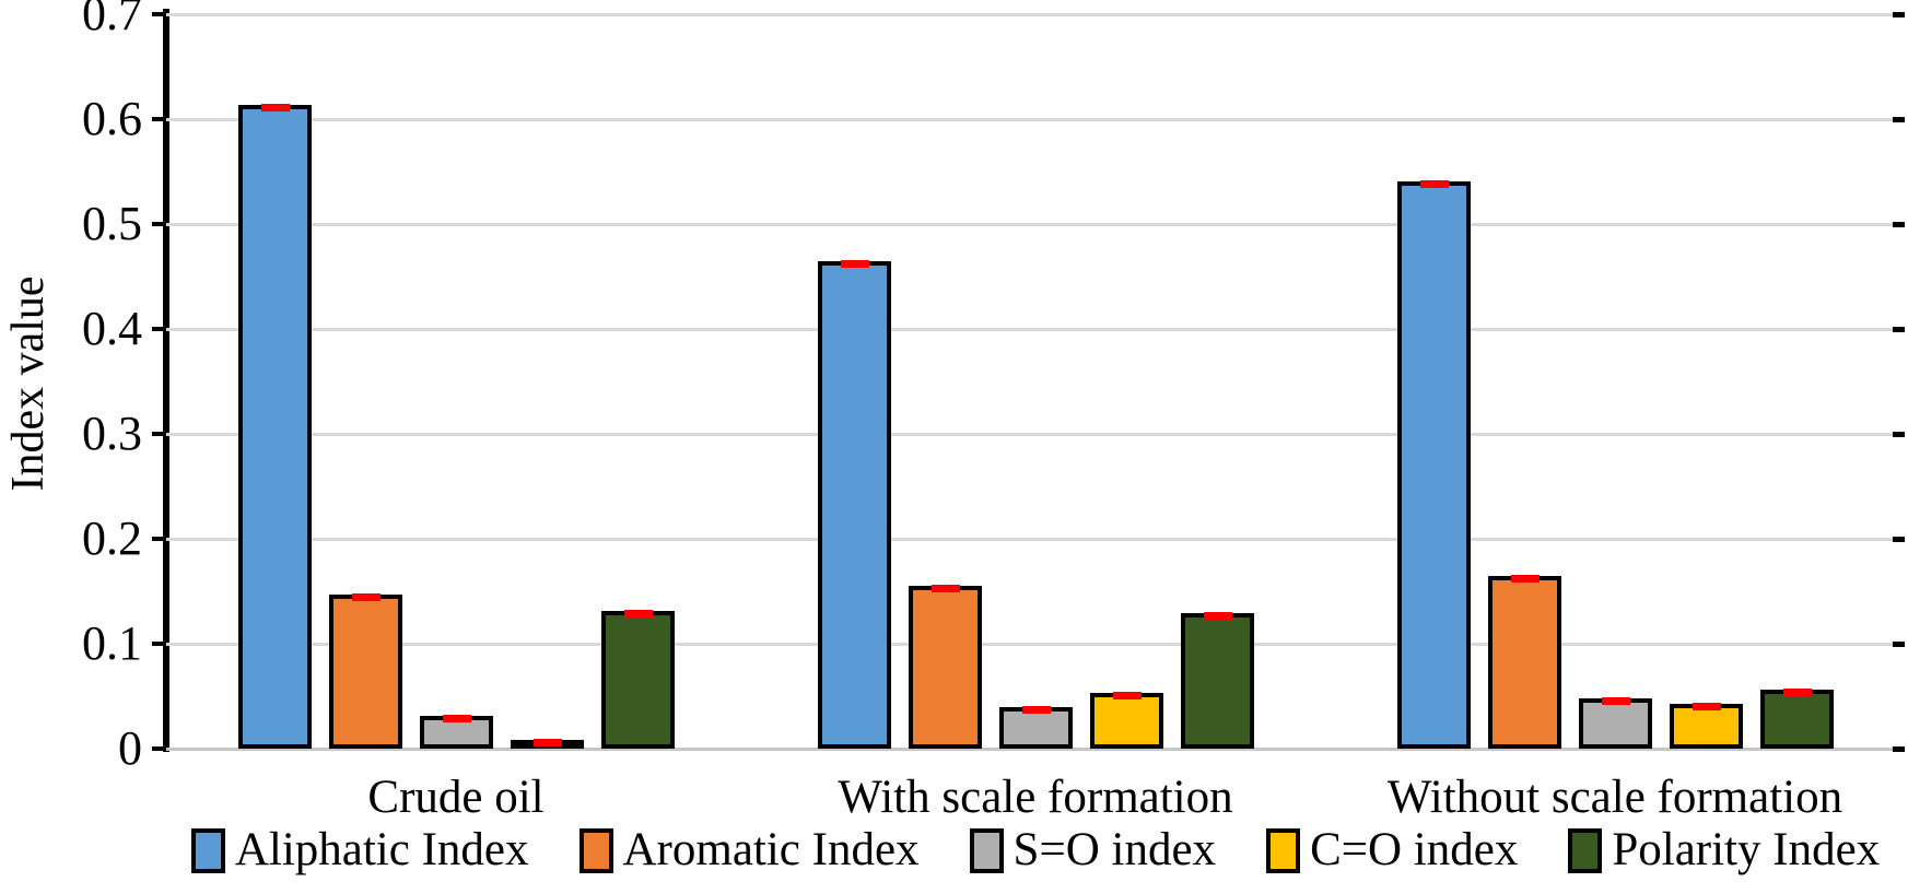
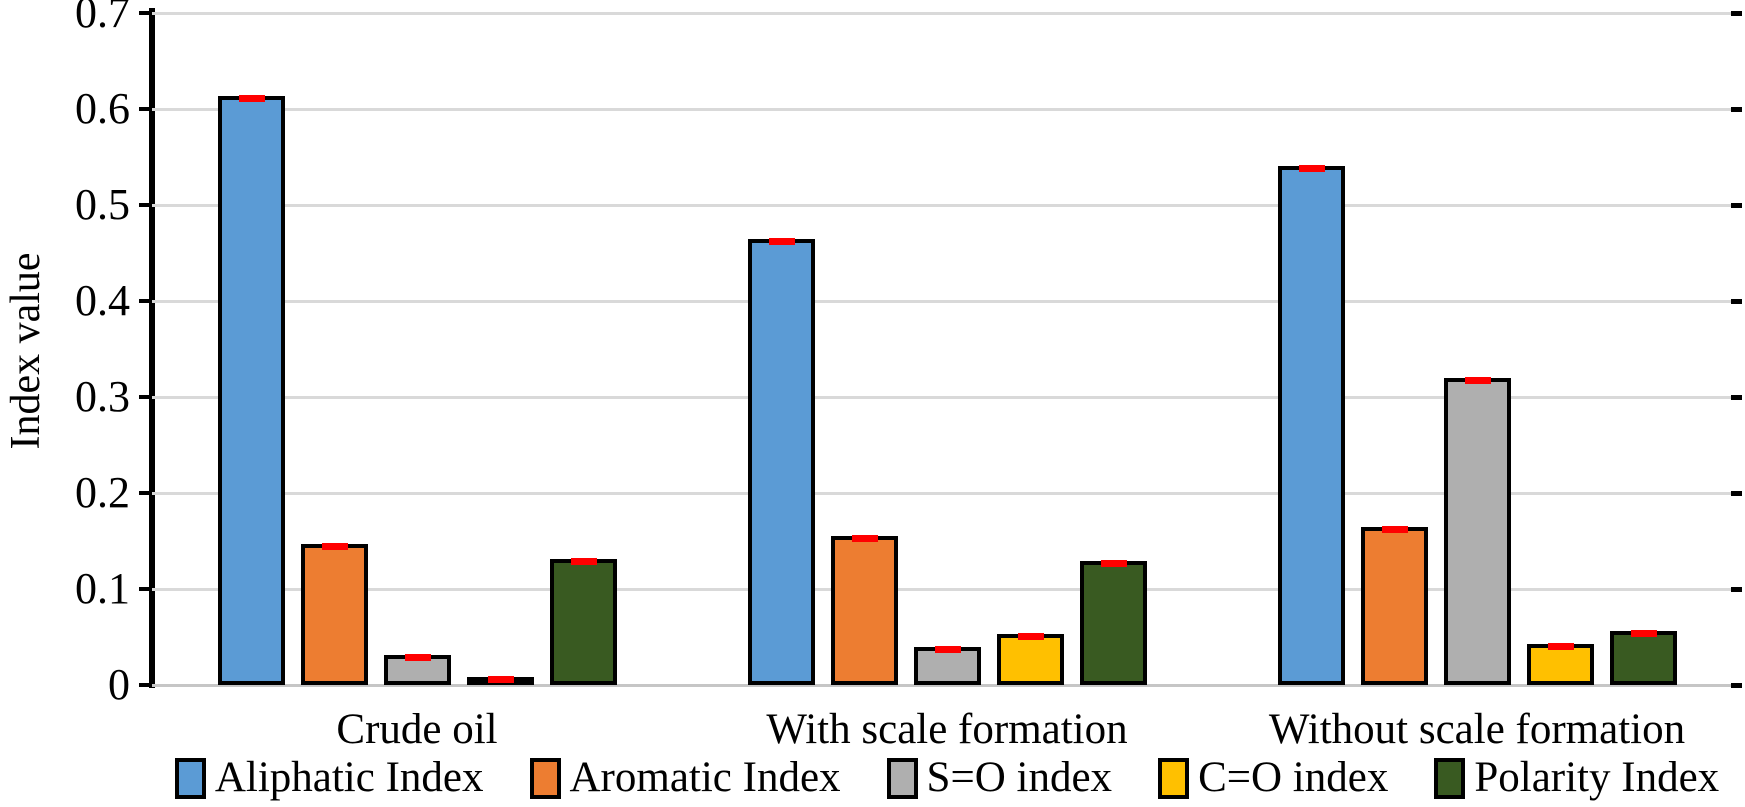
S=O index/Without scale formation: 0.05 -> 0.32
